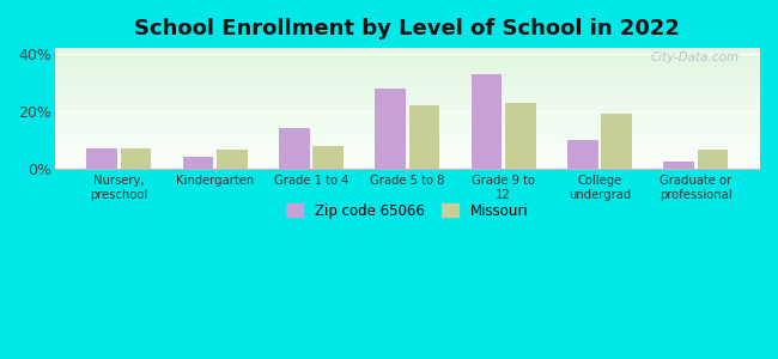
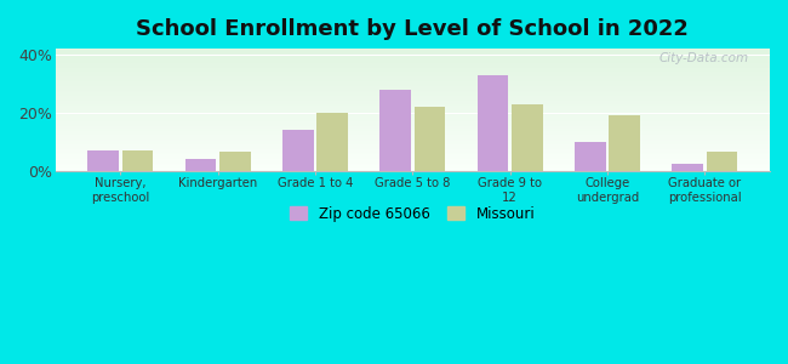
Missouri/Grade 1 to 4: 8.0% -> 20.0%
